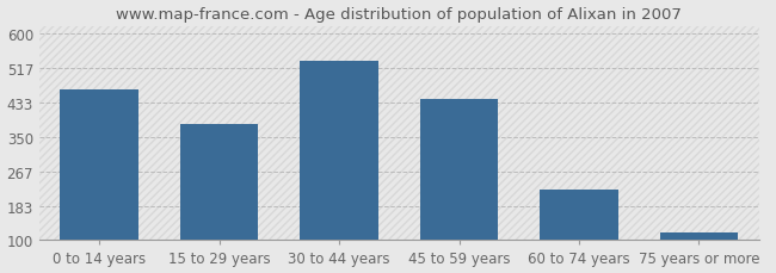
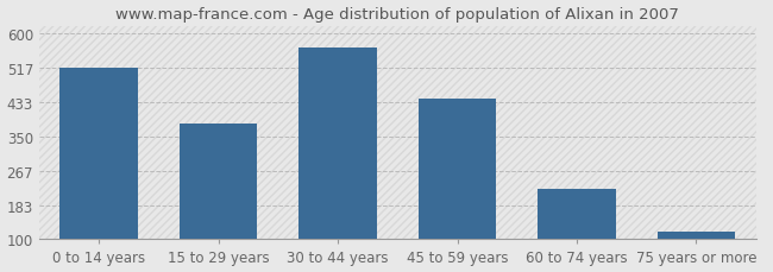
0 to 14 years: 465 -> 517
30 to 44 years: 535 -> 566
